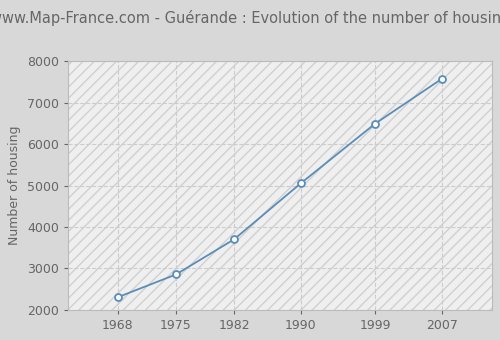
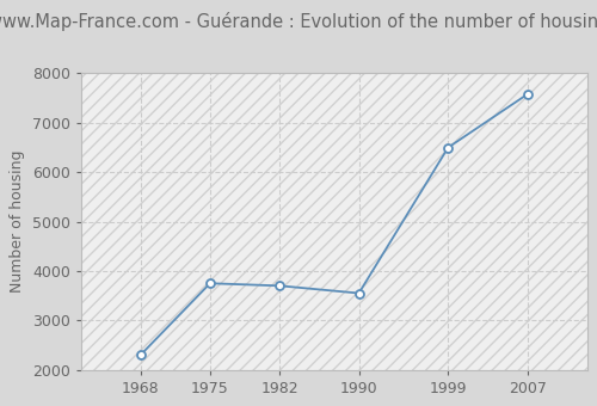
1975: 2850 -> 3750
1990: 5050 -> 3550
